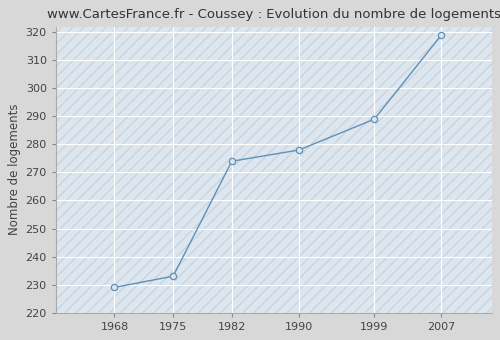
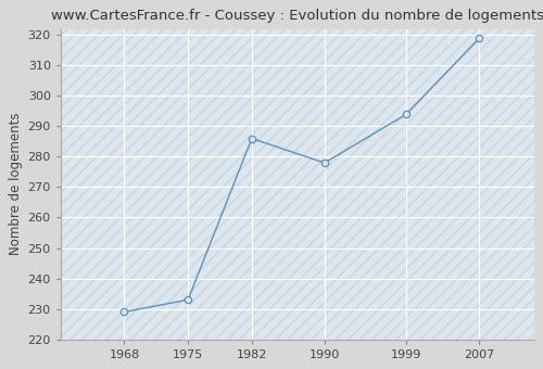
1982: 274 -> 286
1999: 289 -> 294
